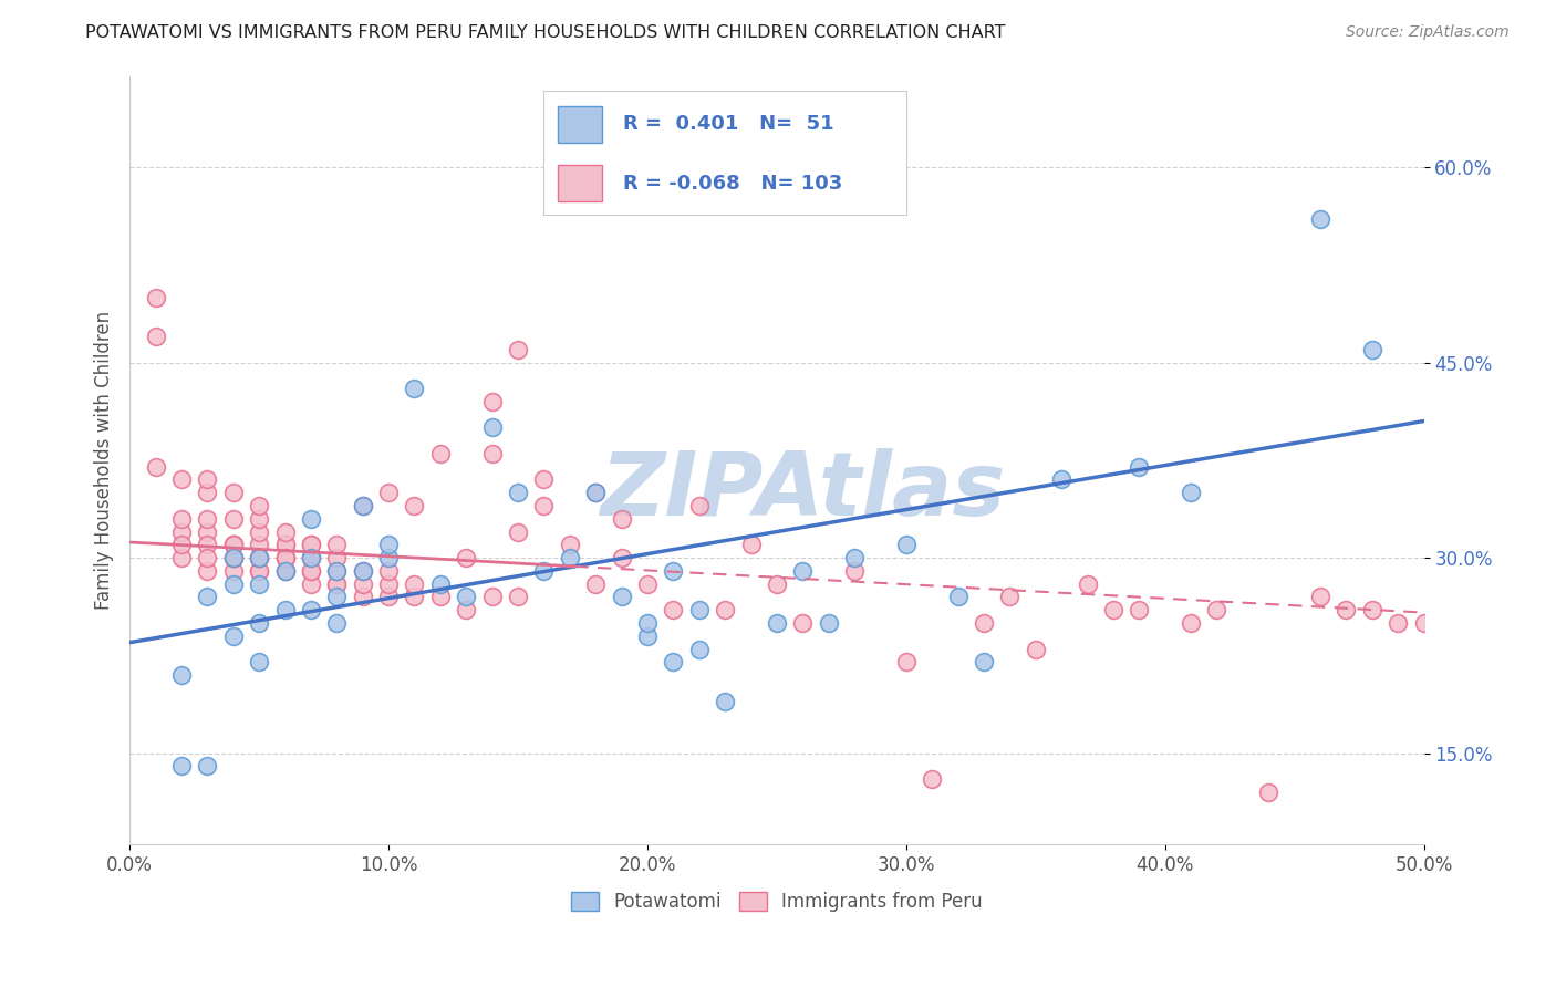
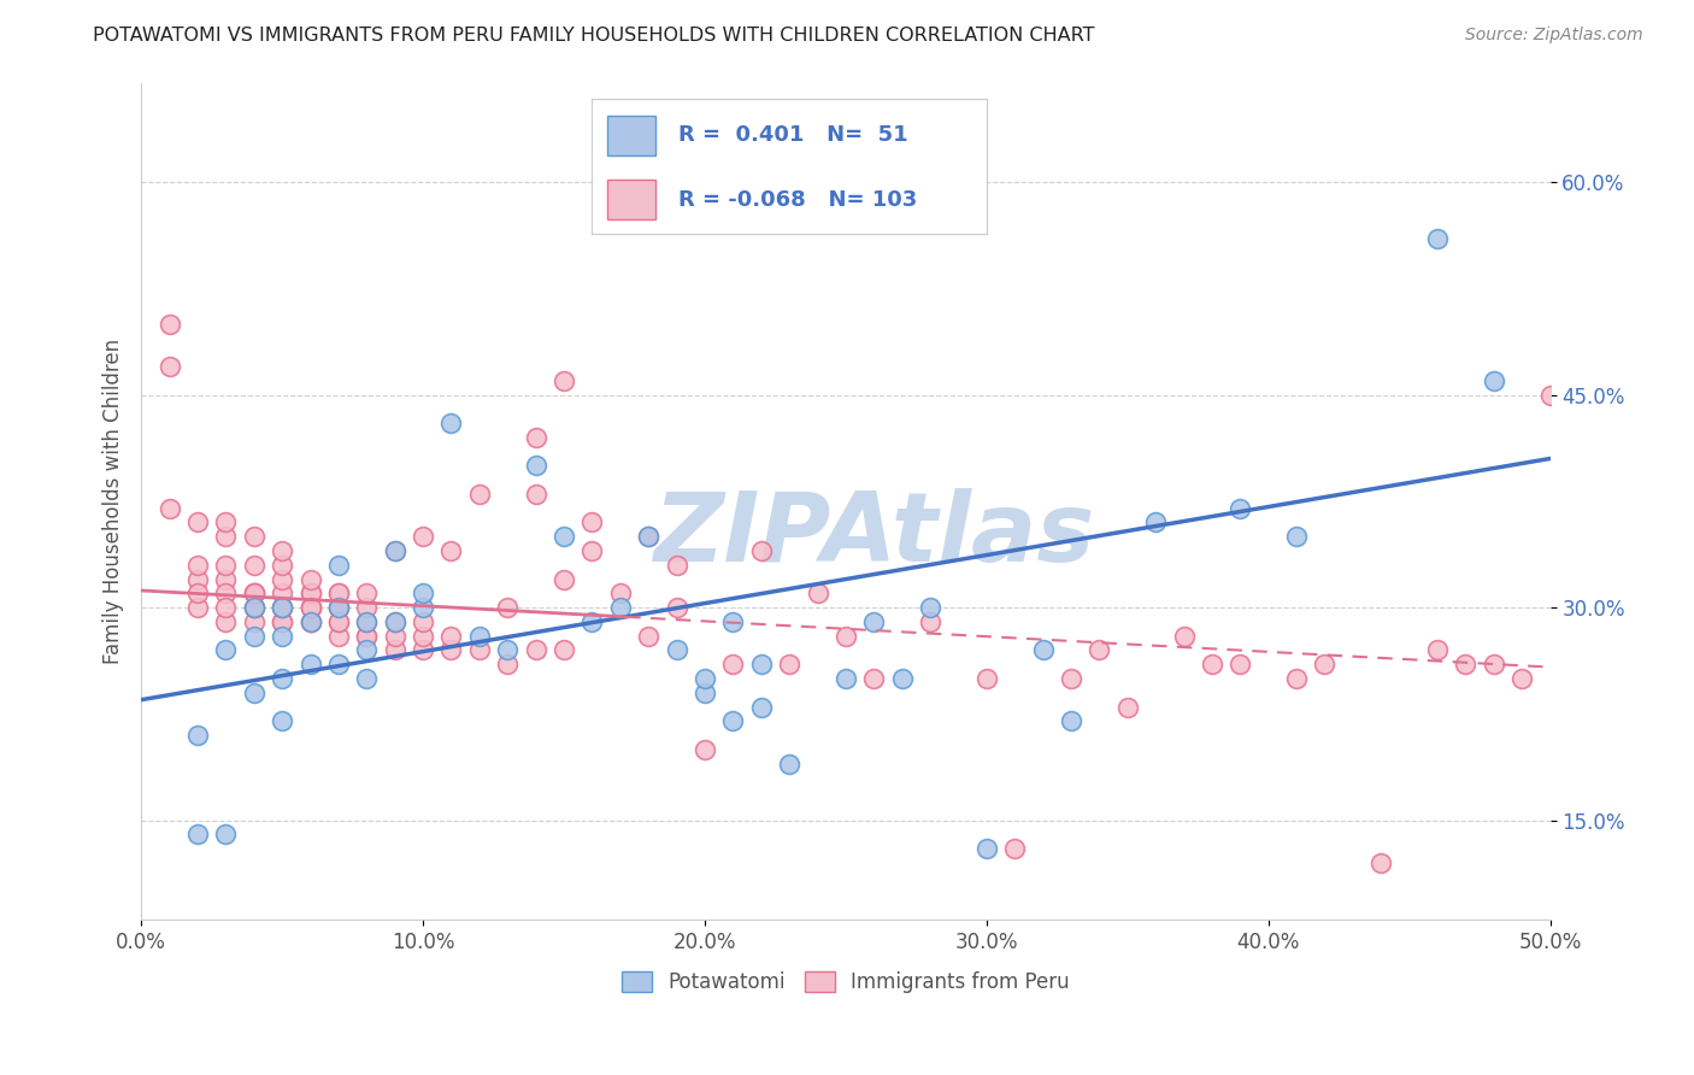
Immigrants from Peru/20.0%: 28% -> 20%
Potawatomi/30.0%: 31% -> 13%
Immigrants from Peru/30.0%: 22% -> 25%
Immigrants from Peru/50.0%: 25% -> 45%
